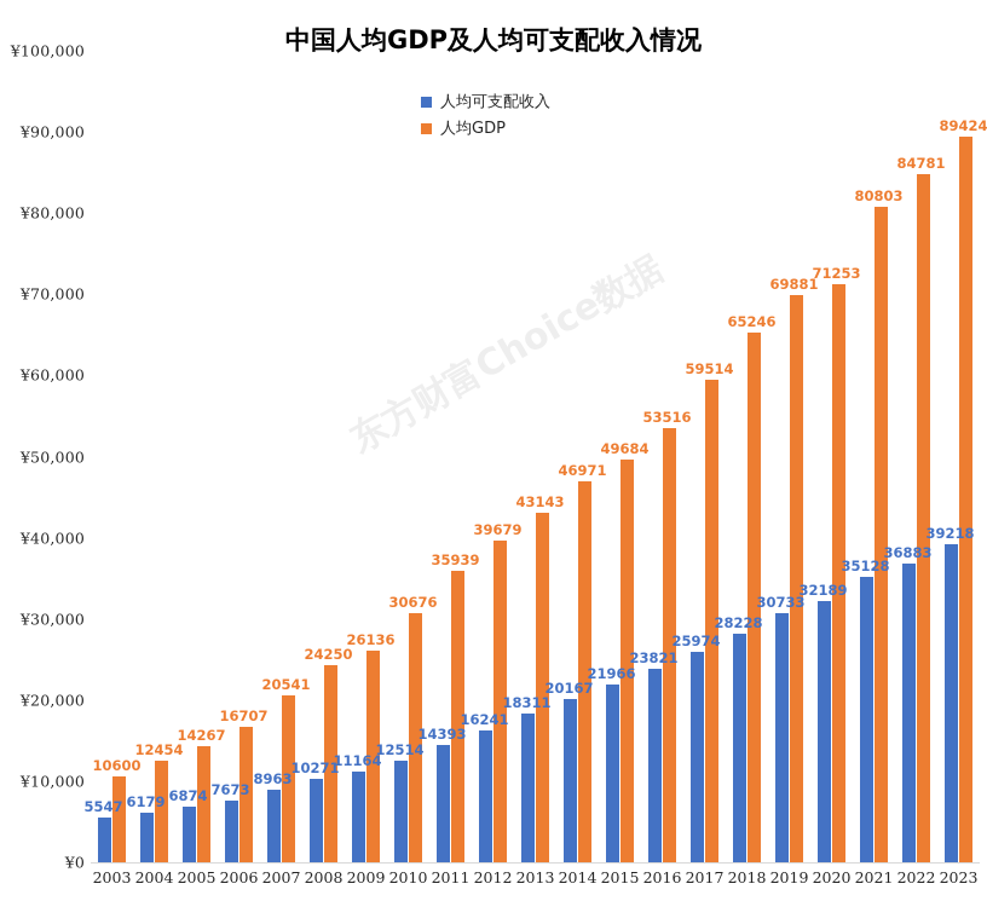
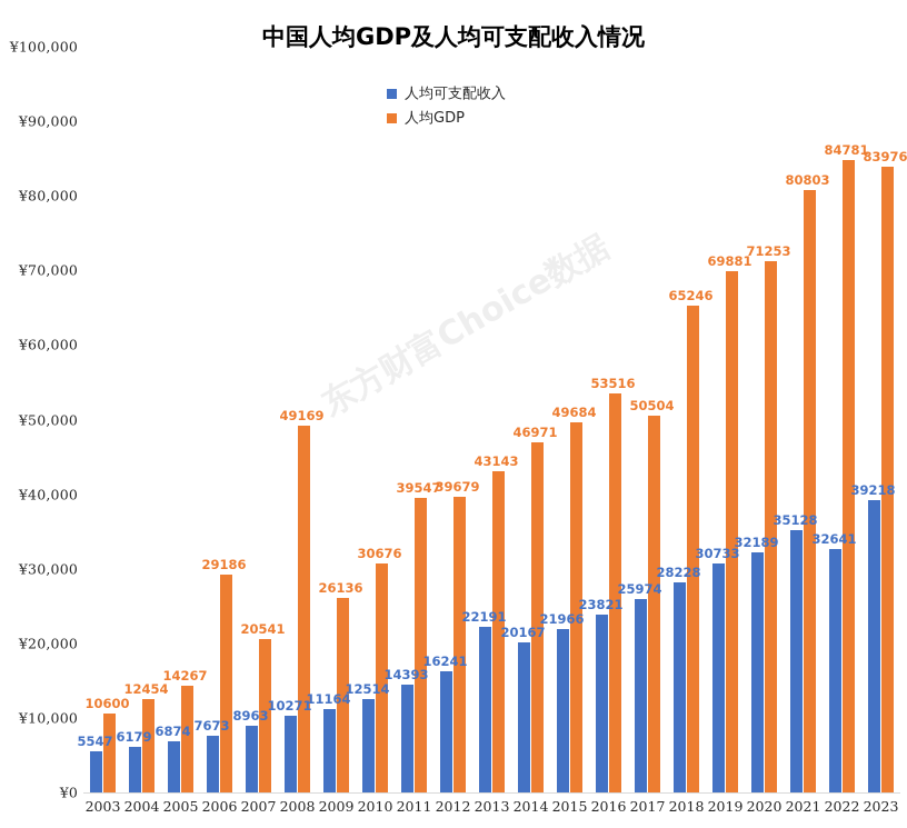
人均GDP/2006: 16707 -> 29186
人均GDP/2008: 24250 -> 49169
人均GDP/2011: 35939 -> 39547
人均可支配收入/2013: 18311 -> 22191
人均GDP/2017: 59514 -> 50504
人均可支配收入/2022: 36883 -> 32641
人均GDP/2023: 89424 -> 83976
